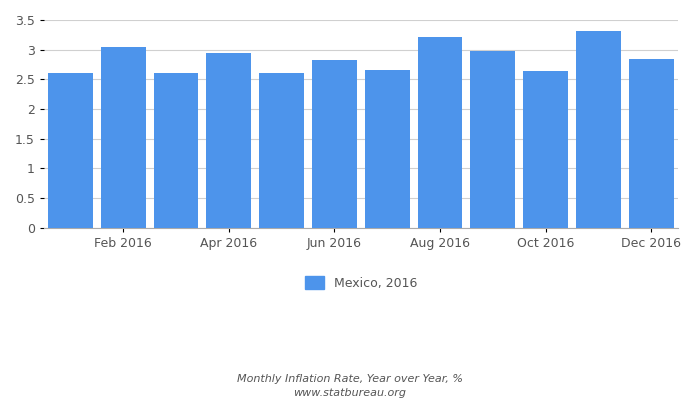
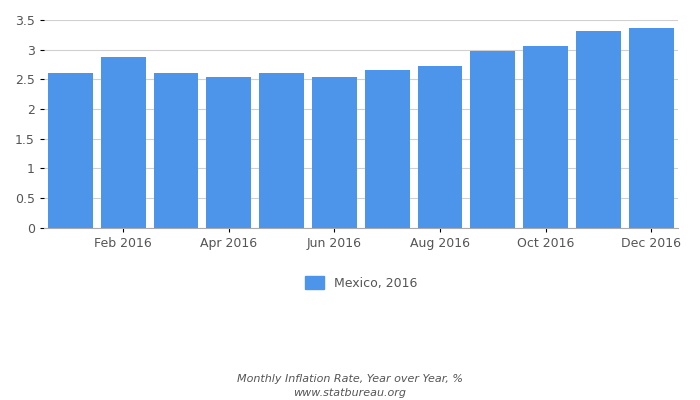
Feb 2016: 3.04 -> 2.87
Apr 2016: 2.94 -> 2.54
Jun 2016: 2.82 -> 2.54
Aug 2016: 3.22 -> 2.73
Oct 2016: 2.64 -> 3.06
Dec 2016: 2.84 -> 3.36
